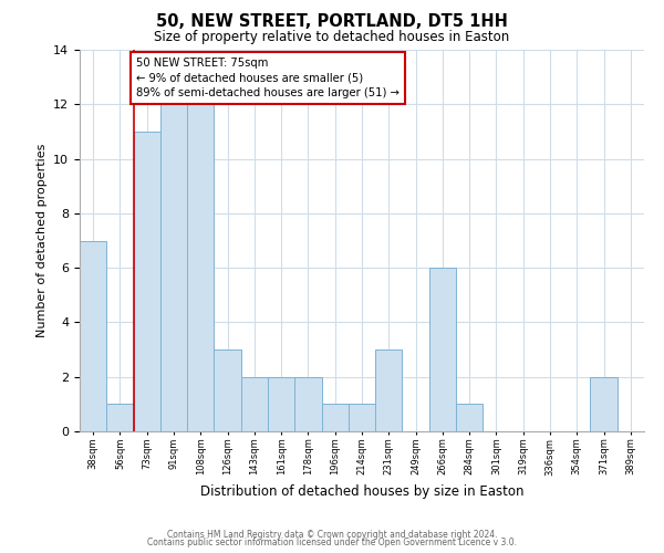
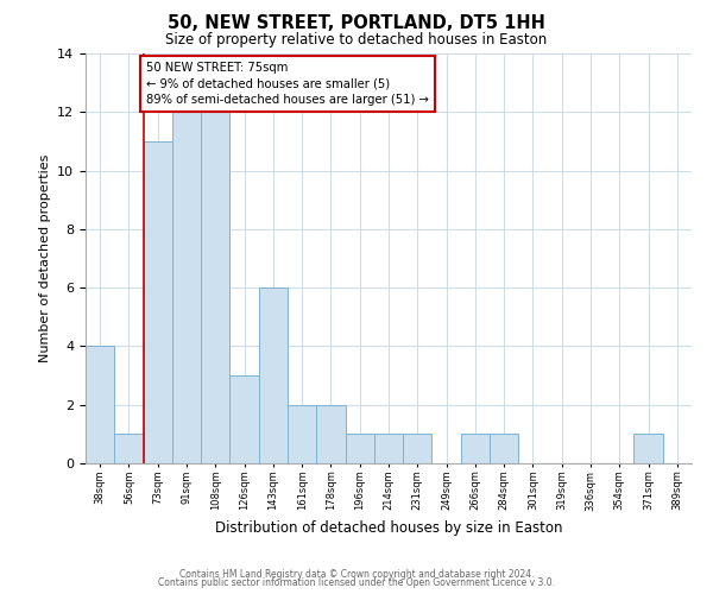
38sqm: 7 -> 4
143sqm: 2 -> 6
231sqm: 3 -> 1
266sqm: 6 -> 1
371sqm: 2 -> 1
